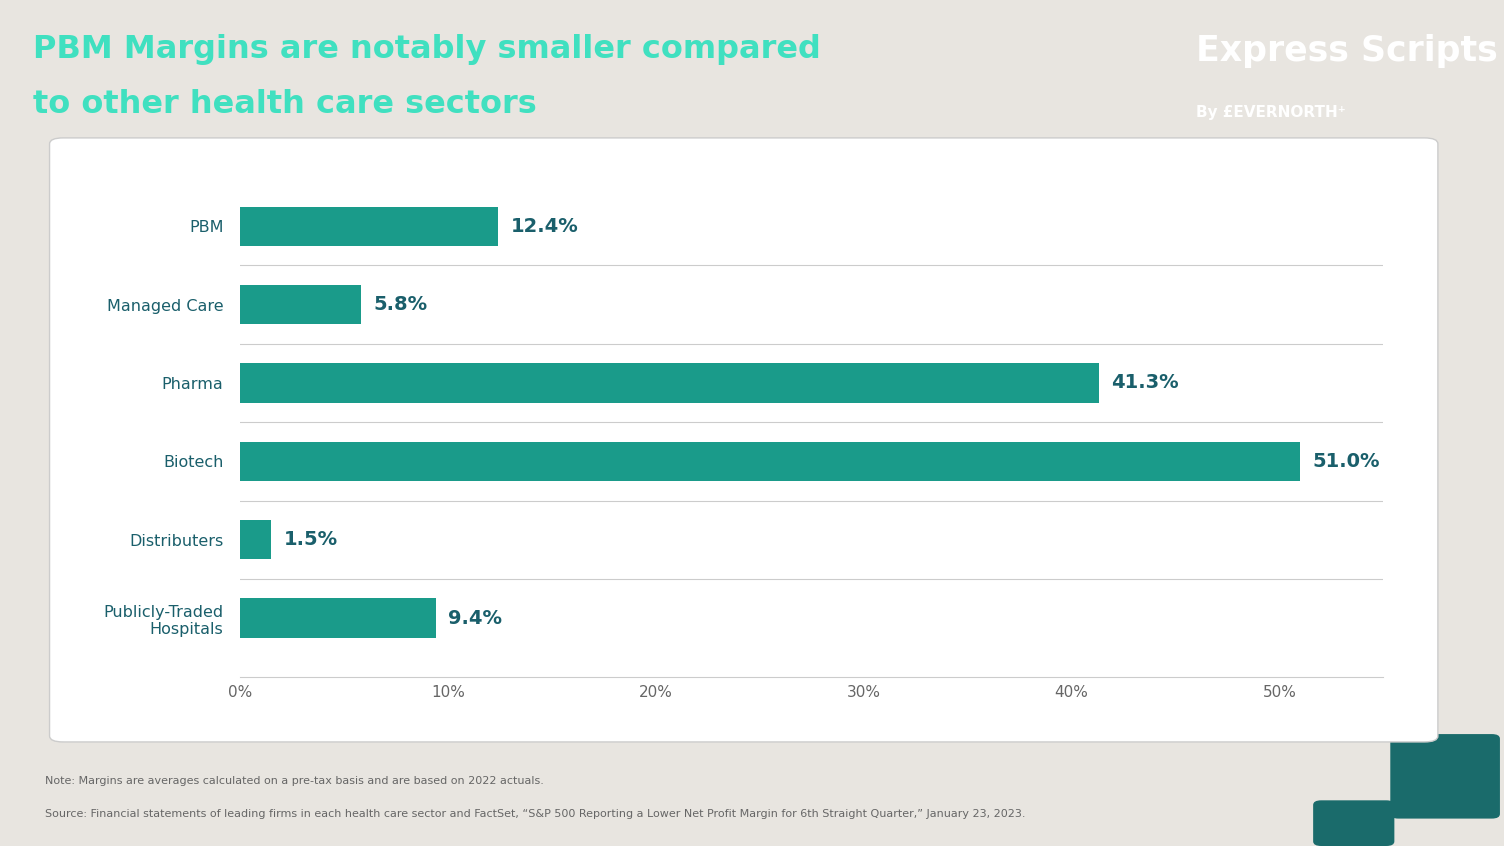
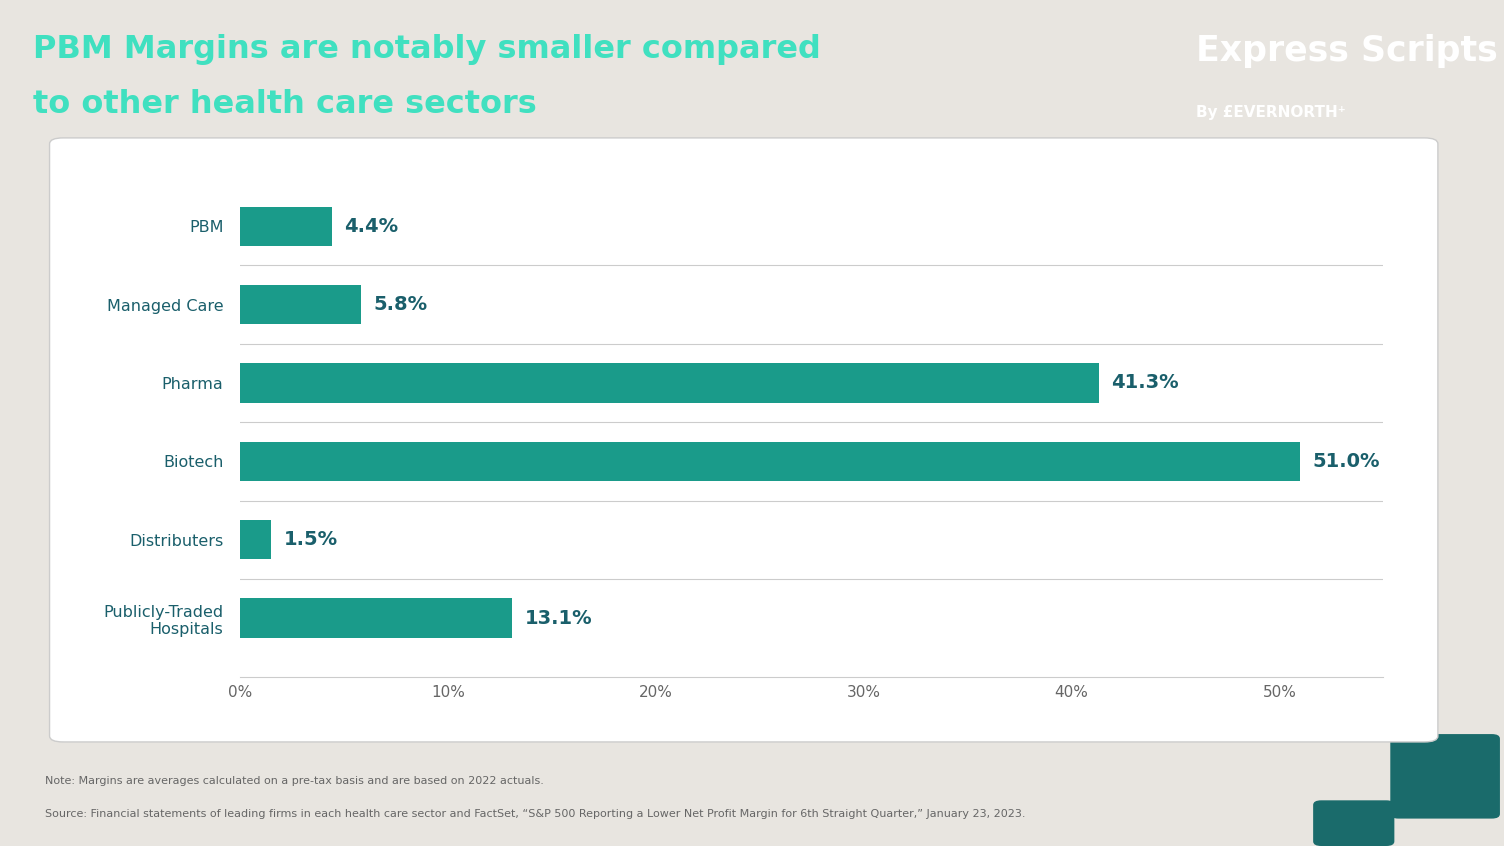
PBM: 12.4% -> 4.4%
Publicly-Traded Hospitals: 9.4% -> 13.1%
